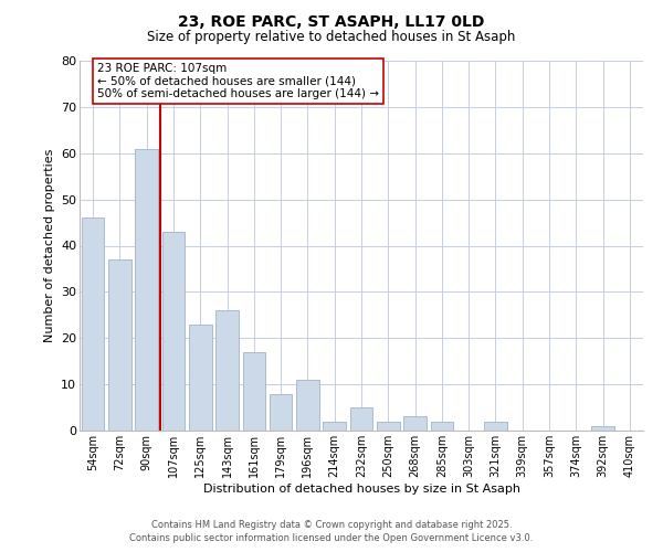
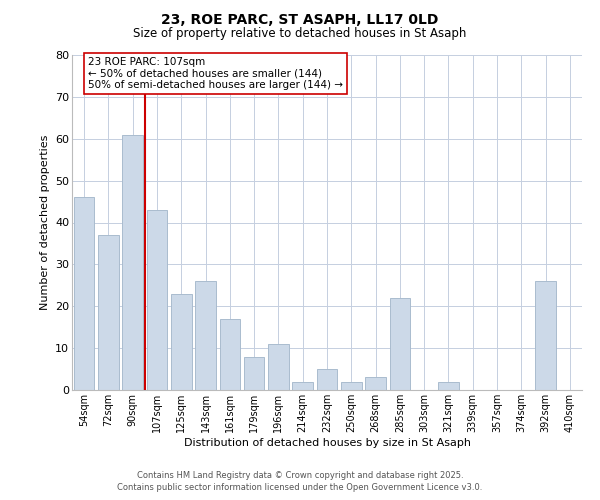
285sqm: 2 -> 22
392sqm: 1 -> 26
